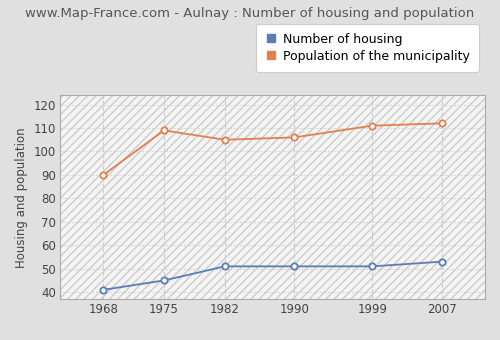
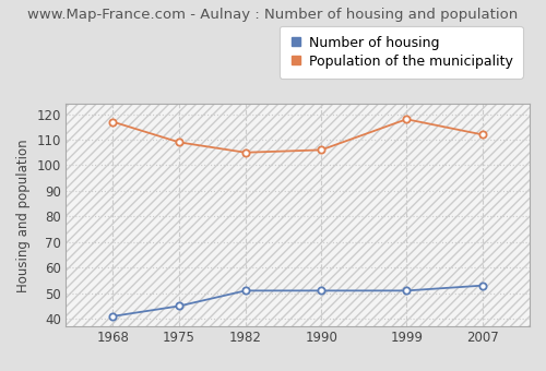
Population of the municipality/1968: 90 -> 117
Population of the municipality/1999: 111 -> 118
